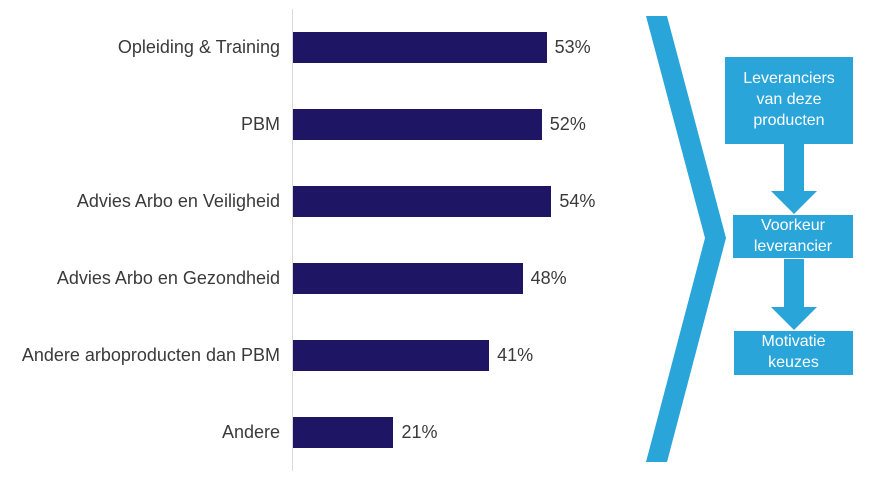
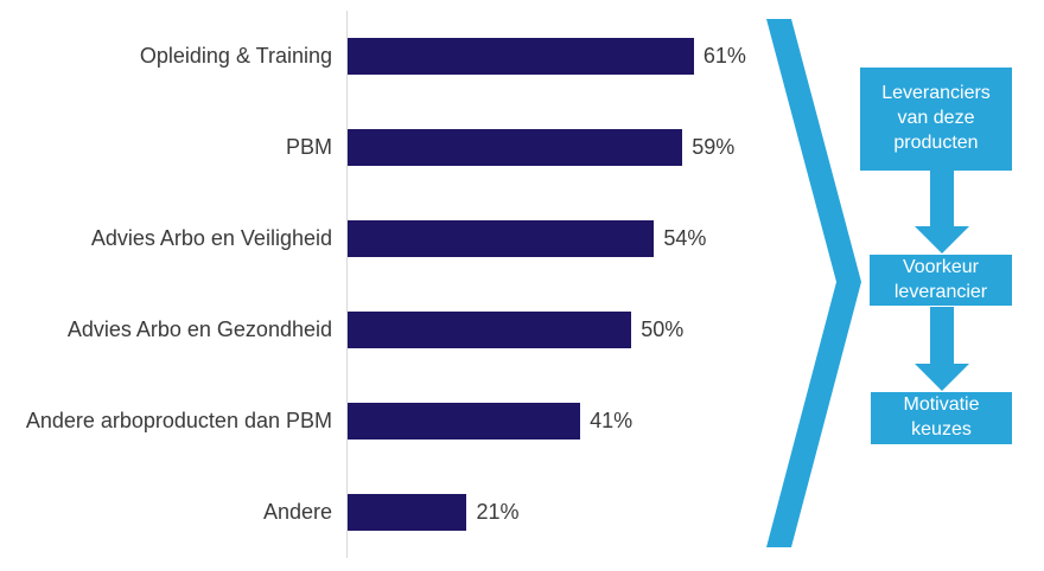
Opleiding & Training: 53% -> 61%
PBM: 52% -> 59%
Advies Arbo en Gezondheid: 48% -> 50%
